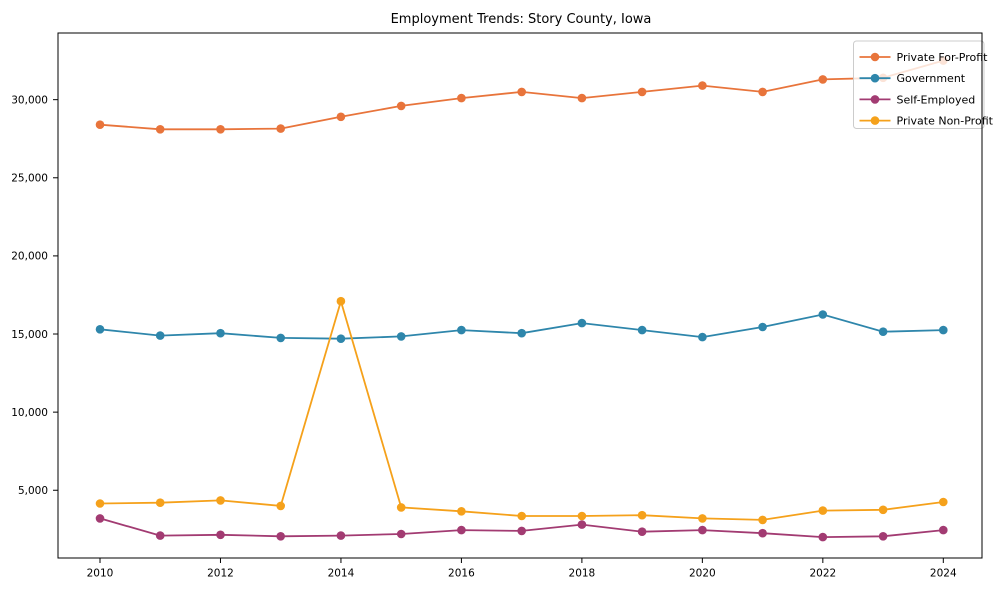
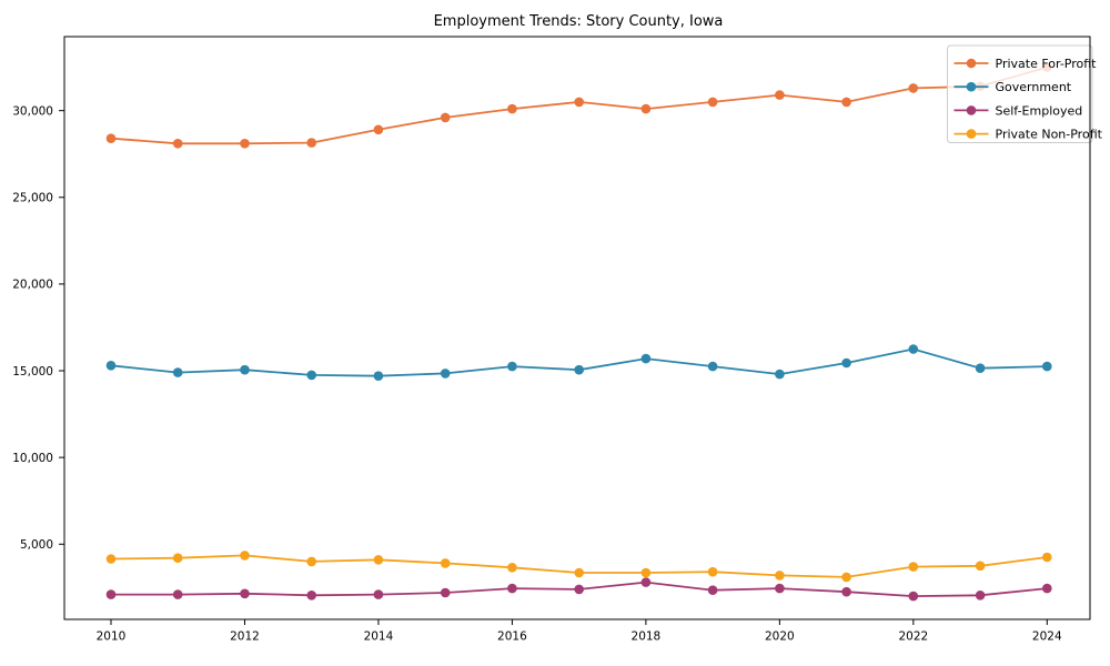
Self-Employed/2010: 3200 -> 2100
Private Non-Profit/2014: 17100 -> 4100
